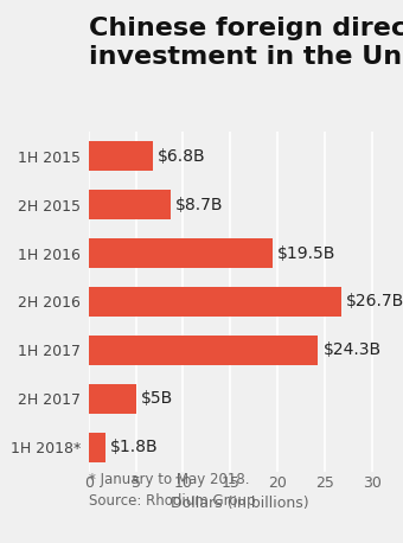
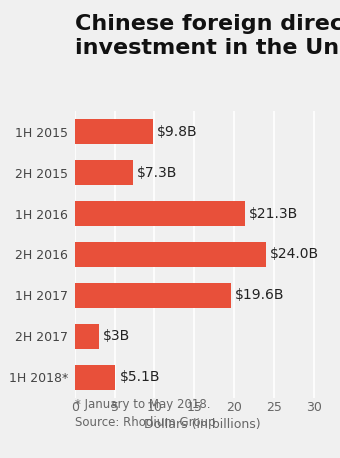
1H 2015: $6.8B -> $9.8B
2H 2015: $8.7B -> $7.3B
1H 2016: $19.5B -> $21.3B
2H 2016: $26.7B -> $24.0B
1H 2017: $24.3B -> $19.6B
2H 2017: $5B -> $3B
1H 2018*: $1.8B -> $5.1B
